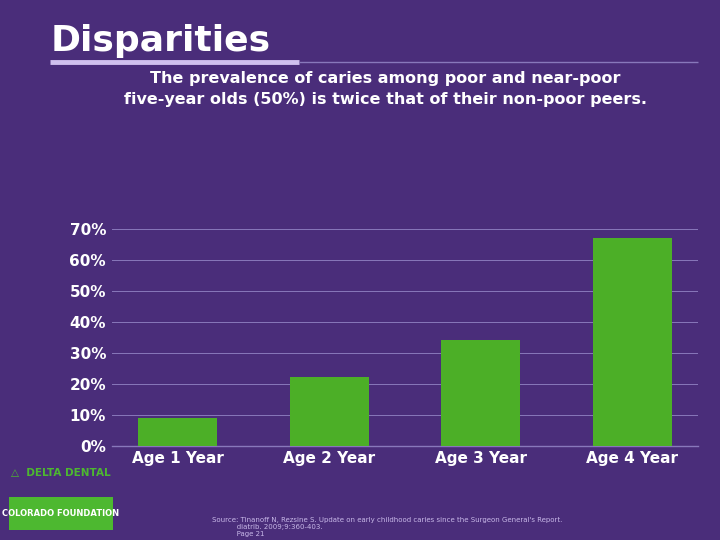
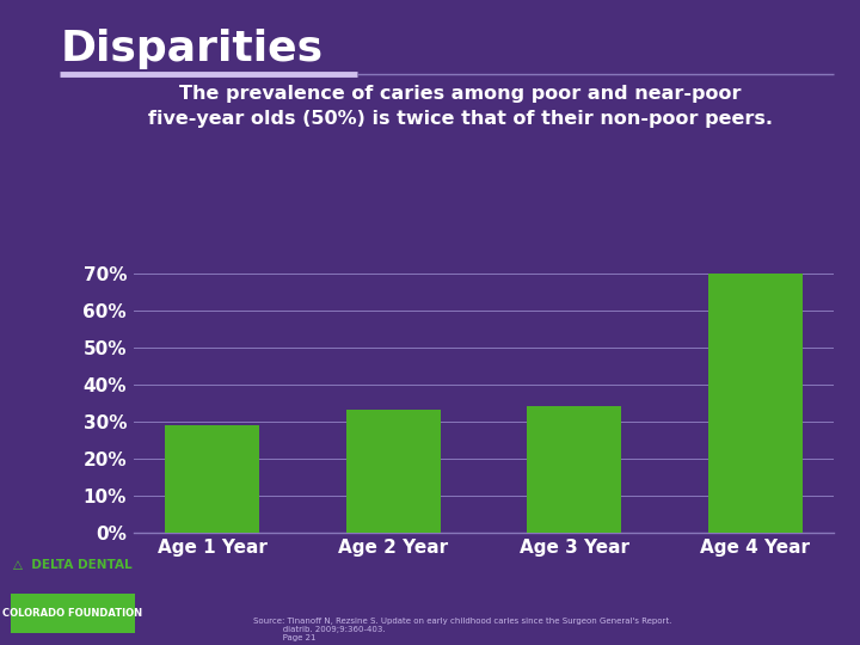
Age 1 Year: 9% -> 29%
Age 2 Year: 22% -> 33%
Age 4 Year: 67% -> 70%
